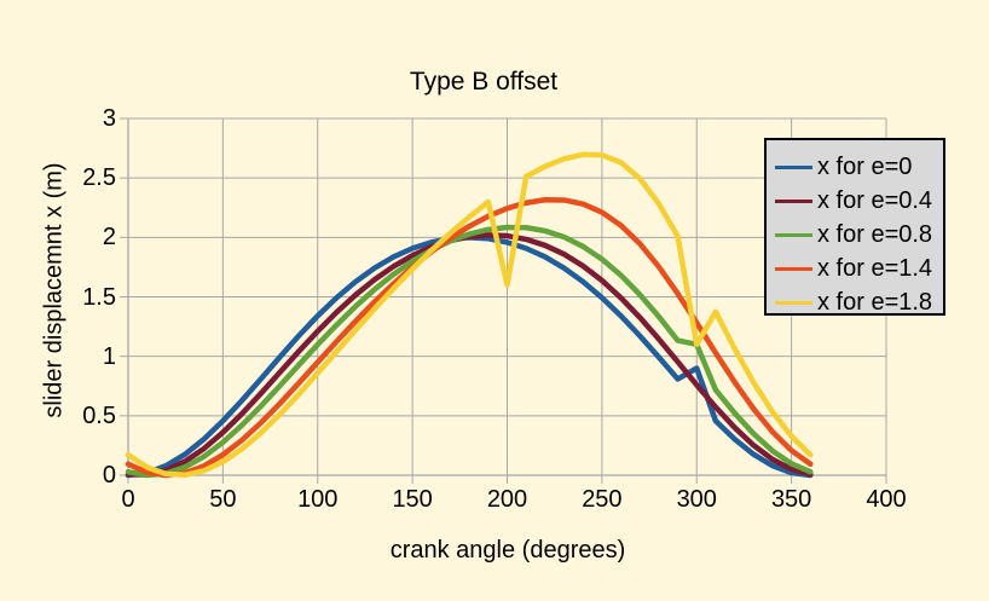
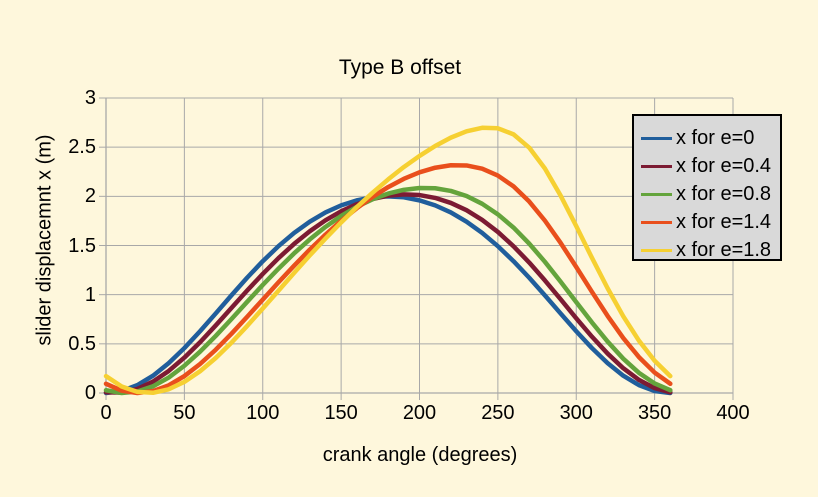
x for e=1.8/200: 1.6 -> 2.4
x for e=0/300: 0.9 -> 0.6
x for e=0.8/300: 1.1 -> 0.9
x for e=1.8/300: 1.1 -> 1.7
